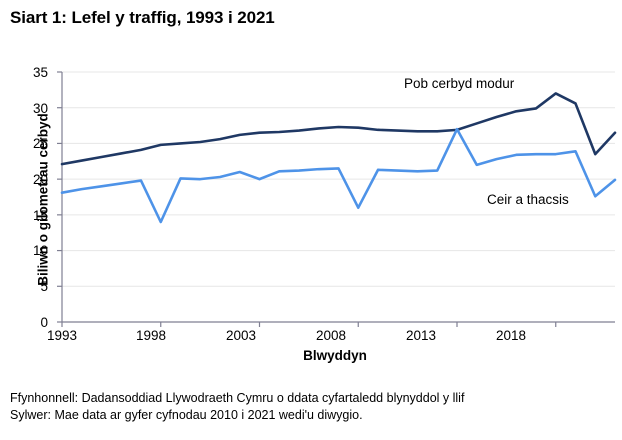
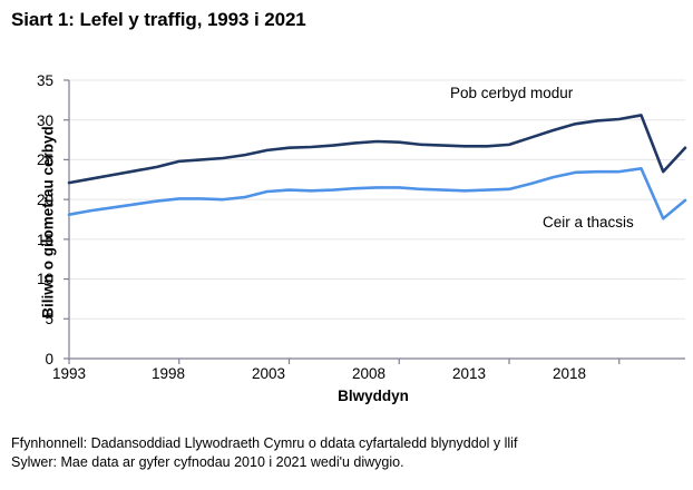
Ceir a thacsis/1998: 14 -> 20
Ceir a thacsis/2003: 20 -> 21
Ceir a thacsis/2008: 16 -> 22
Ceir a thacsis/2013: 27 -> 21
Pob cerbyd modur/2018: 32 -> 30
